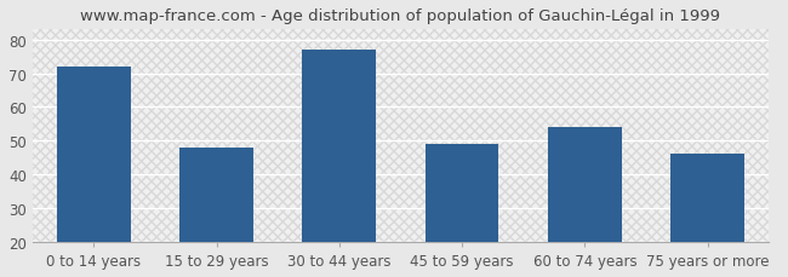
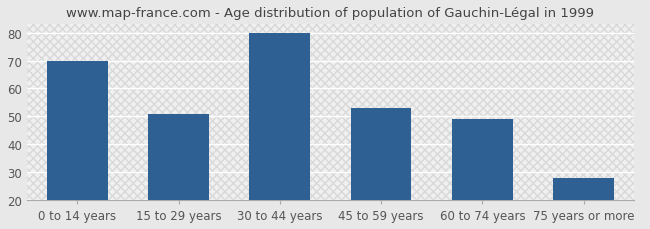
0 to 14 years: 72 -> 70
15 to 29 years: 48 -> 51
30 to 44 years: 77 -> 80
45 to 59 years: 49 -> 53
60 to 74 years: 54 -> 49
75 years or more: 46 -> 28
